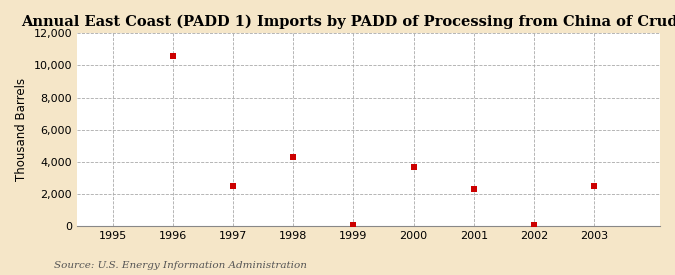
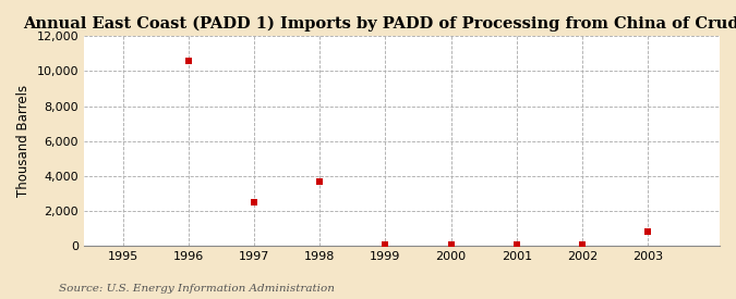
1998: 4,300 -> 3,700
2000: 3,700 -> 0
2001: 2,300 -> 0
2003: 2,500 -> 800
